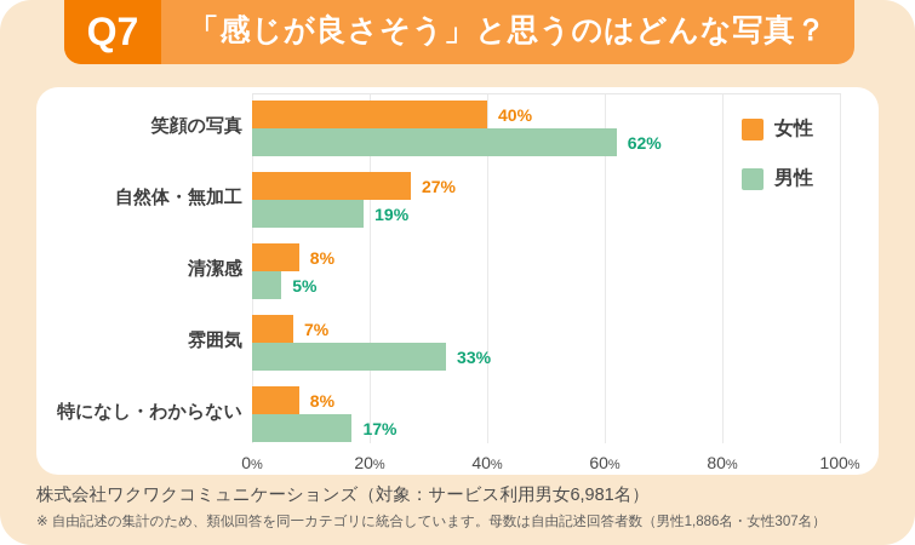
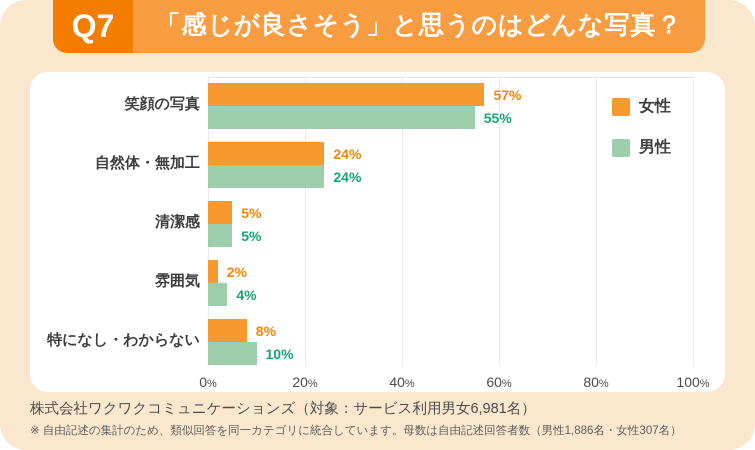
女性/笑顔の写真: 40% -> 57%
男性/笑顔の写真: 62% -> 55%
女性/自然体・無加工: 27% -> 24%
男性/自然体・無加工: 19% -> 24%
女性/清潔感: 8% -> 5%
女性/雰囲気: 7% -> 2%
男性/雰囲気: 33% -> 4%
男性/特になし・わからない: 17% -> 10%
